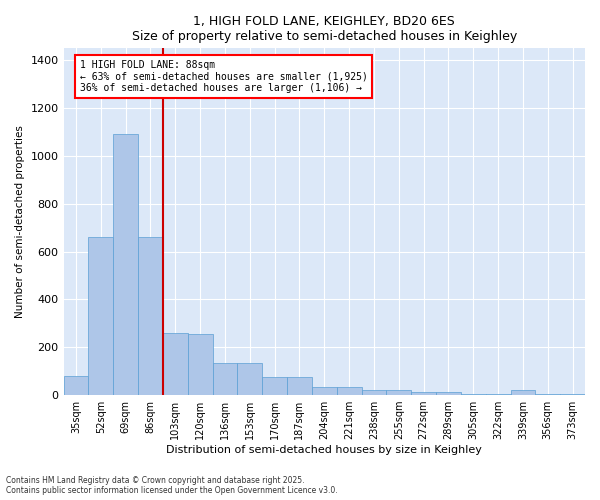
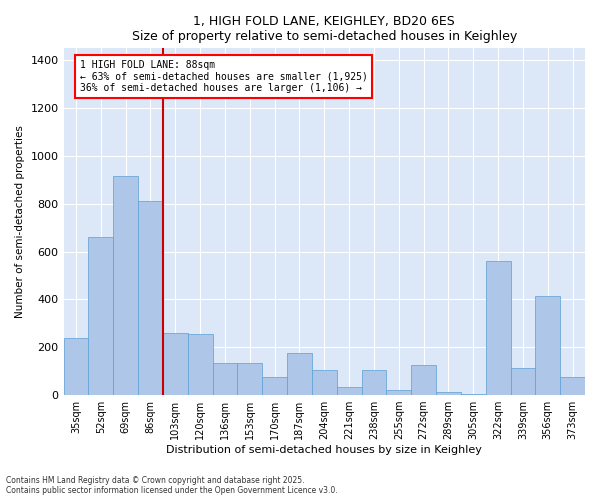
35sqm: 80 -> 240
69sqm: 1090 -> 915
86sqm: 660 -> 810
187sqm: 75 -> 175
204sqm: 35 -> 105
238sqm: 20 -> 105
272sqm: 12 -> 125
322sqm: 5 -> 560
339sqm: 20 -> 115
356sqm: 5 -> 415
373sqm: 5 -> 75
